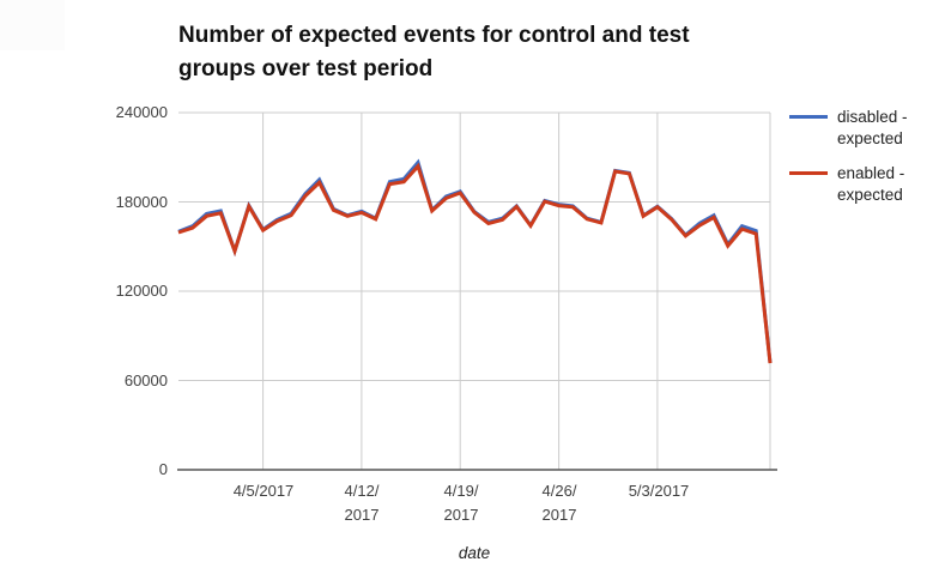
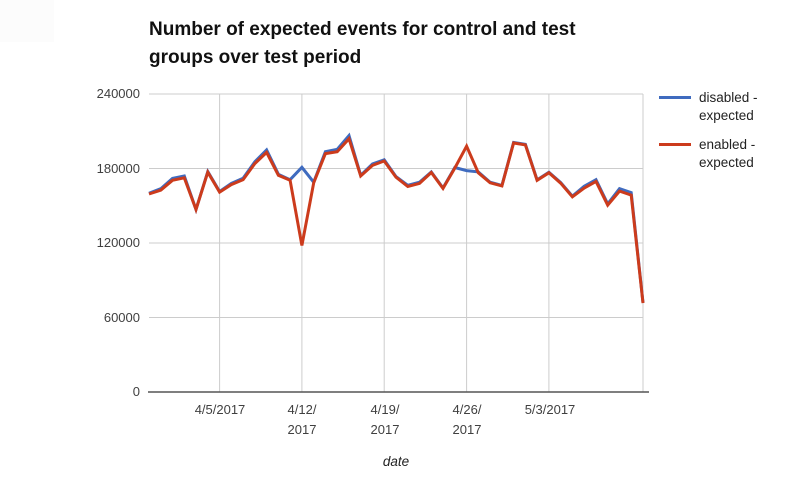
disabled - expected/4/12/2017: 174000 -> 181000
enabled - expected/4/12/2017: 173000 -> 118000
enabled - expected/4/26/2017: 178000 -> 198000
